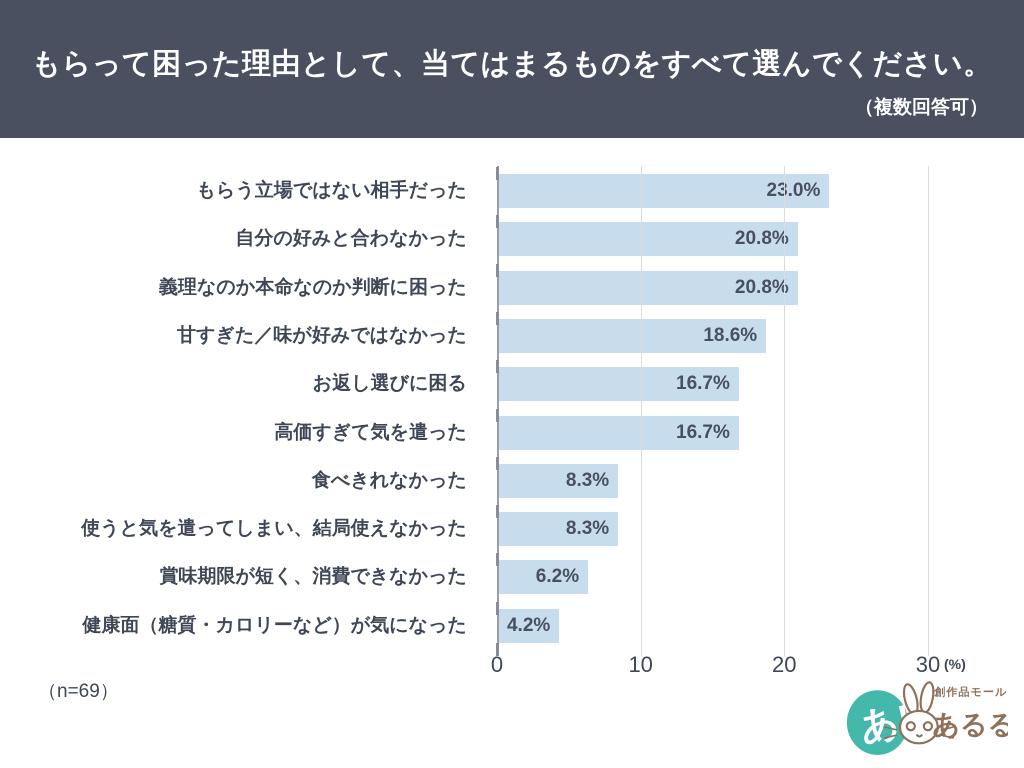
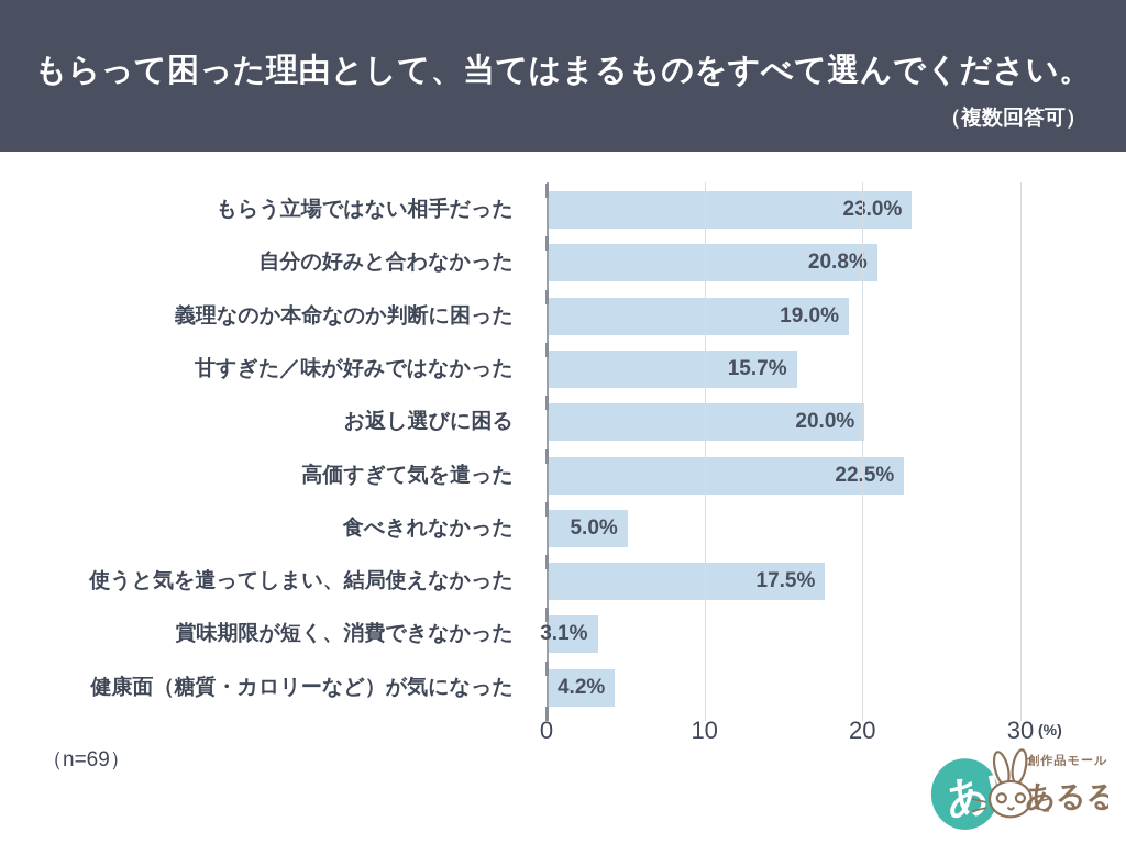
義理なのか本命なのか判断に困った: 20.8% -> 19.0%
甘すぎた／味が好みではなかった: 18.6% -> 15.7%
お返し選びに困る: 16.7% -> 20.0%
高価すぎて気を遣った: 16.7% -> 22.5%
食べきれなかった: 8.3% -> 5.0%
使うと気を遣ってしまい、結局使えなかった: 8.3% -> 17.5%
賞味期限が短く、消費できなかった: 6.2% -> 3.1%
